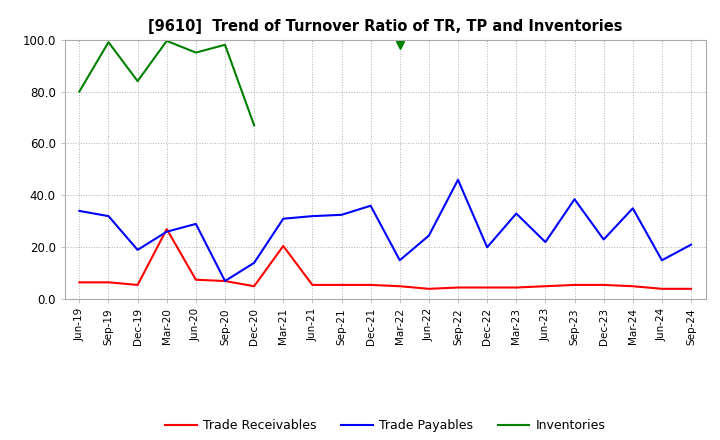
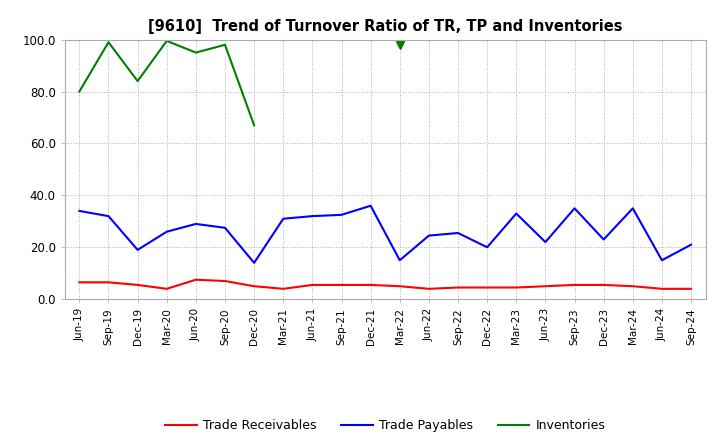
Trade Receivables/Mar-20: 27.0 -> 4.0
Trade Payables/Sep-20: 7.0 -> 27.5
Trade Receivables/Mar-21: 20.5 -> 4.0
Trade Payables/Sep-22: 46.0 -> 25.5
Trade Payables/Sep-23: 38.5 -> 35.0
